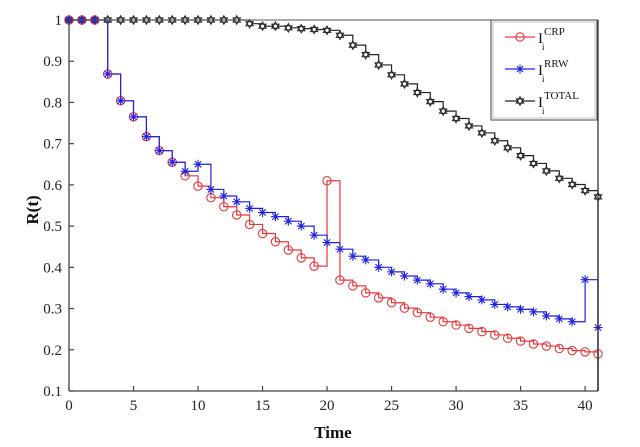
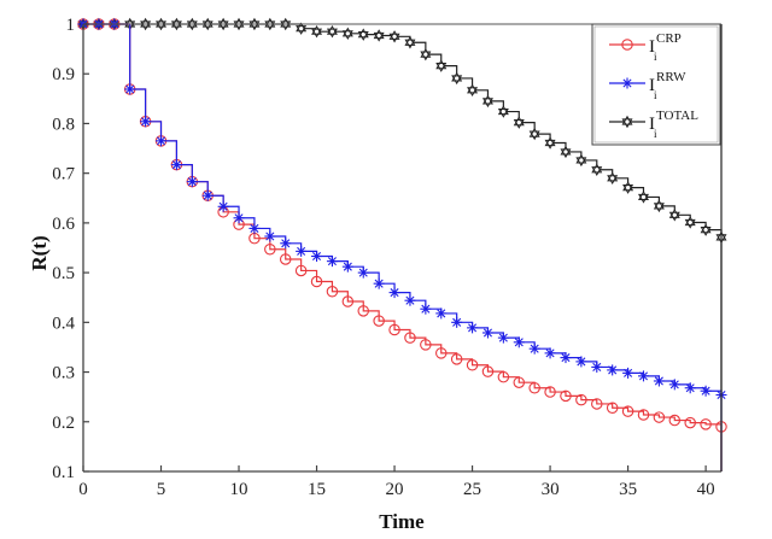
RRW/10: 0.65 -> 0.61
CRP/20: 0.61 -> 0.39
RRW/40: 0.37 -> 0.26
